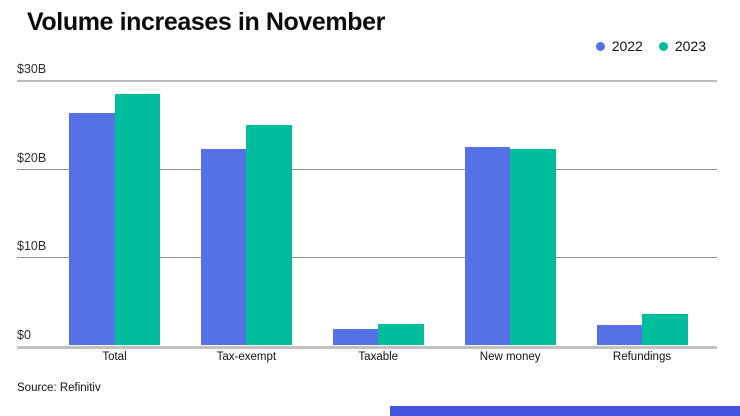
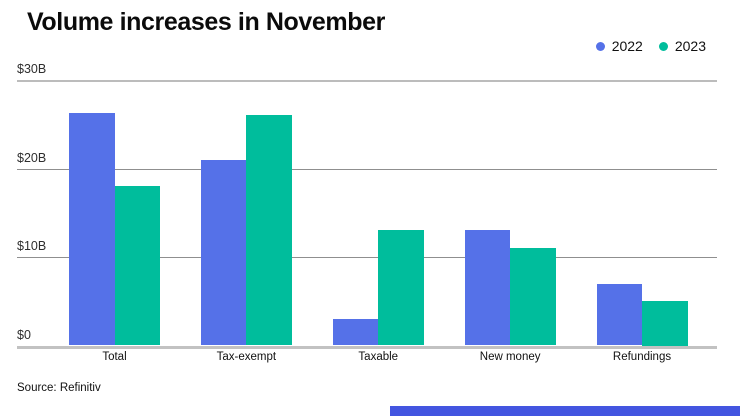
2023/Total: $28B -> $18B
2022/Tax-exempt: $22B -> $21B
2023/Tax-exempt: $25B -> $26B
2022/Taxable: $2B -> $3B
2023/Taxable: $2B -> $13B
2022/New money: $22B -> $13B
2023/New money: $22B -> $11B
2022/Refundings: $2B -> $7B
2023/Refundings: $4B -> $5B
